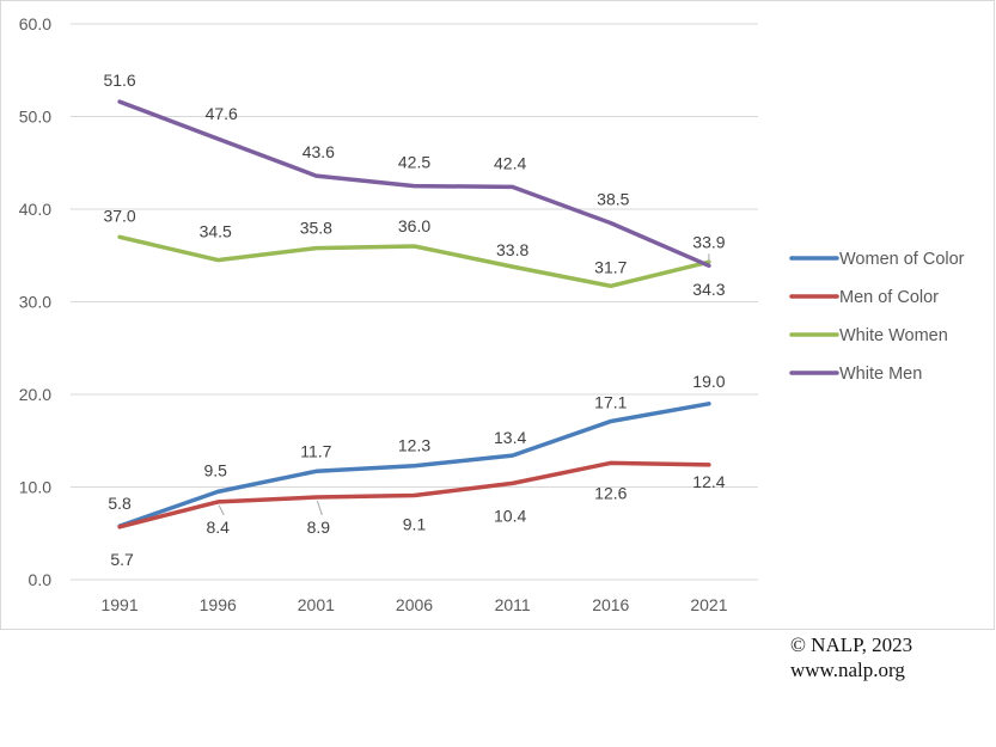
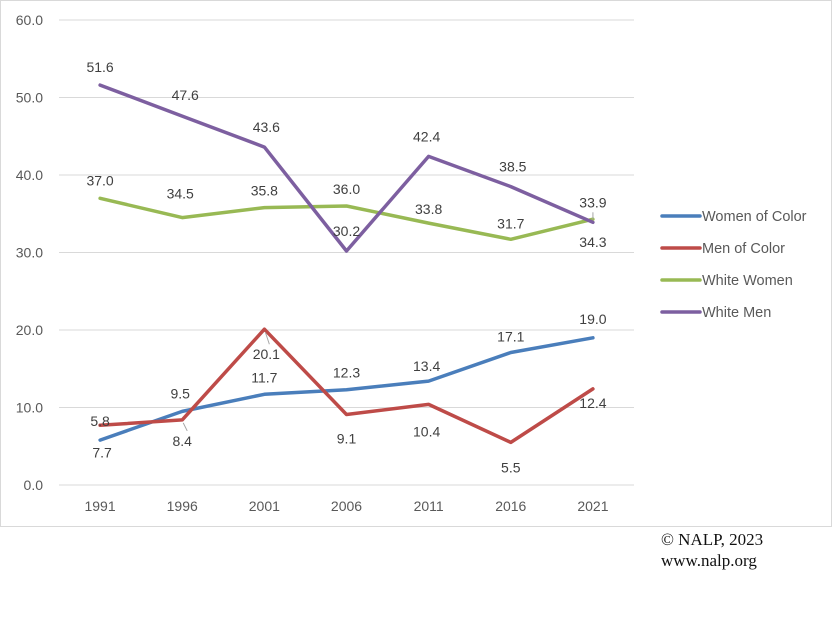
Men of Color/1991: 5.7 -> 7.7
Men of Color/2001: 8.9 -> 20.1
White Men/2006: 42.5 -> 30.2
Men of Color/2016: 12.6 -> 5.5
